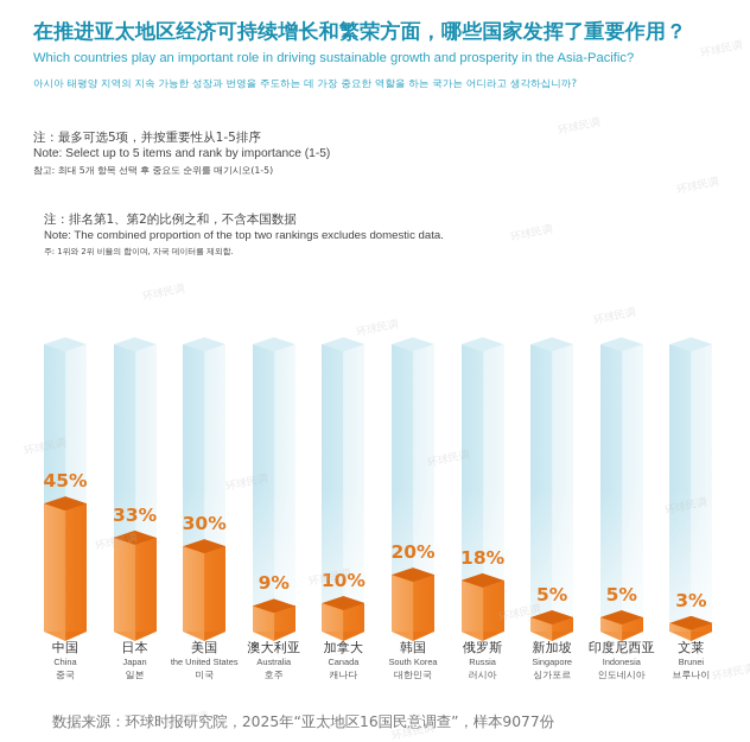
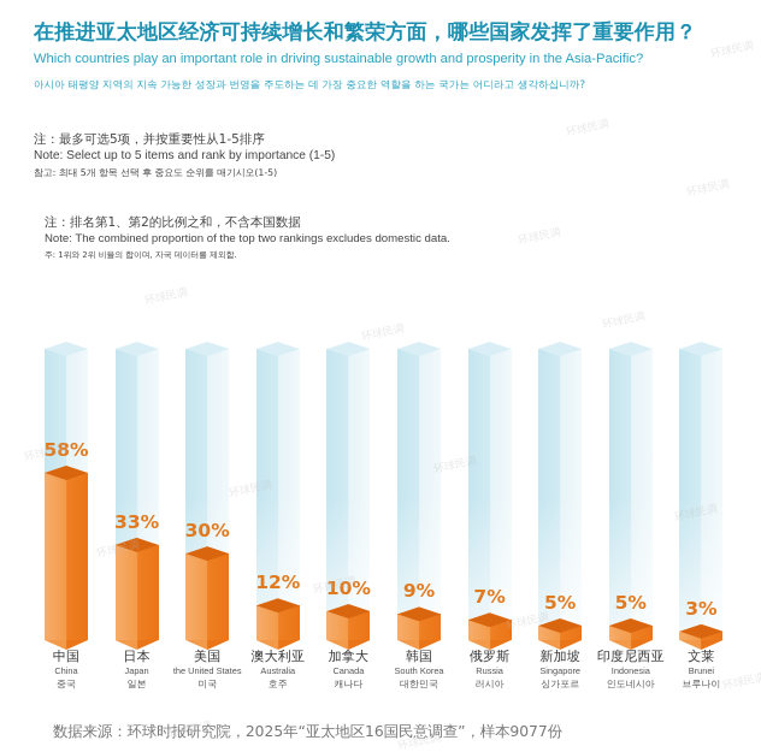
中国: 45% -> 58%
澳大利亚: 9% -> 12%
韩国: 20% -> 9%
俄罗斯: 18% -> 7%
